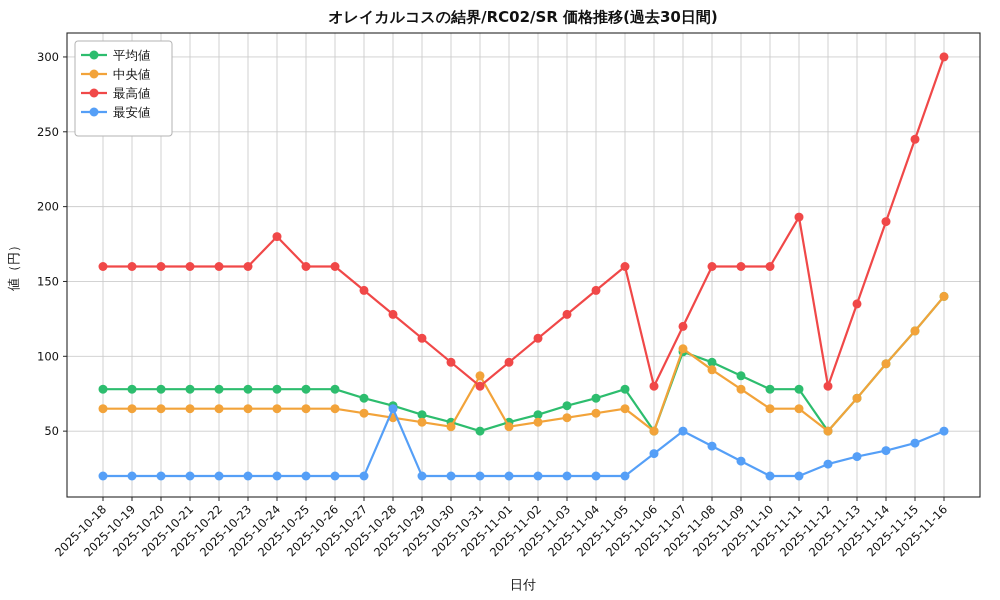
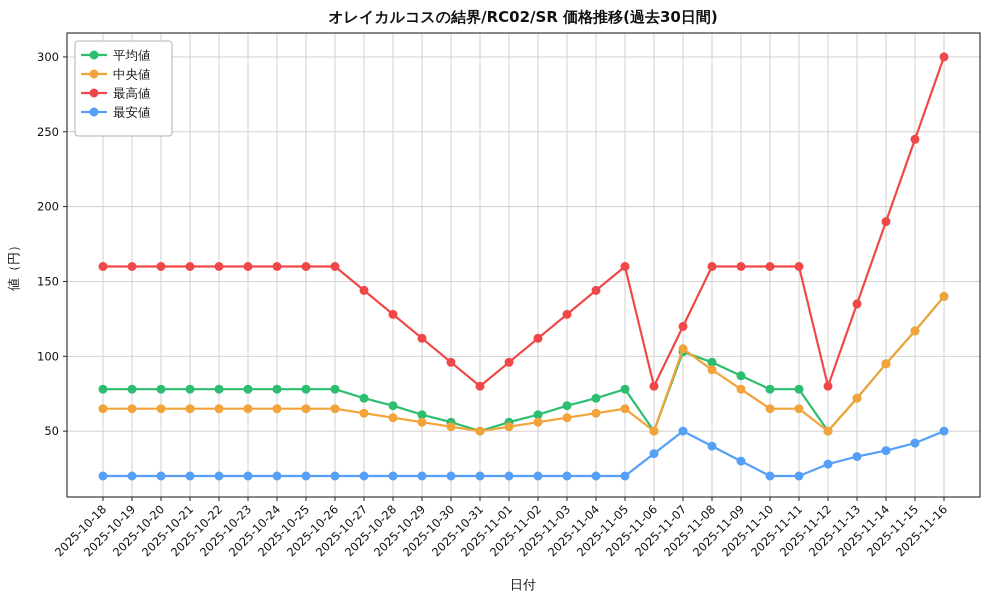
最高値/2025-10-24: 180 -> 160
最安値/2025-10-28: 65 -> 20
中央値/2025-10-31: 87 -> 50
最高値/2025-11-11: 193 -> 160
